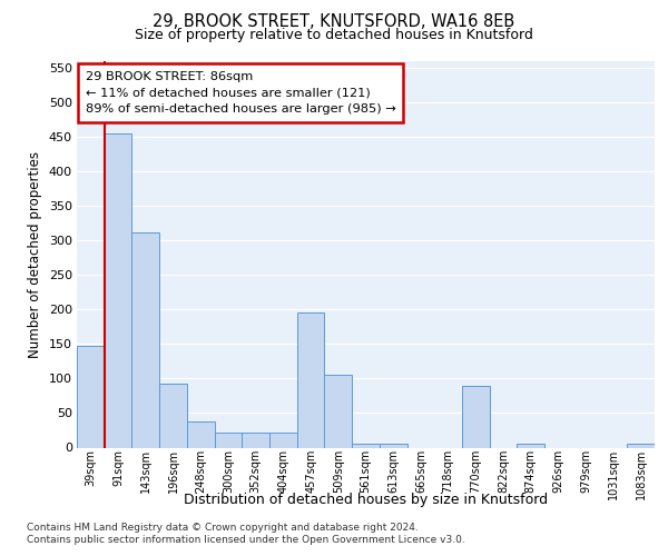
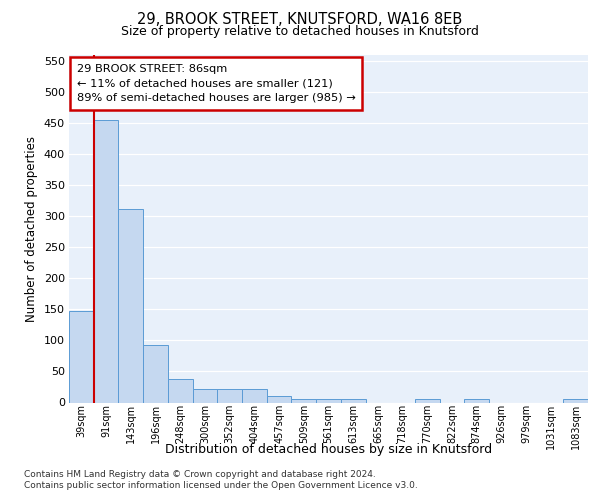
457sqm: 196 -> 10
509sqm: 106 -> 5
770sqm: 90 -> 5
